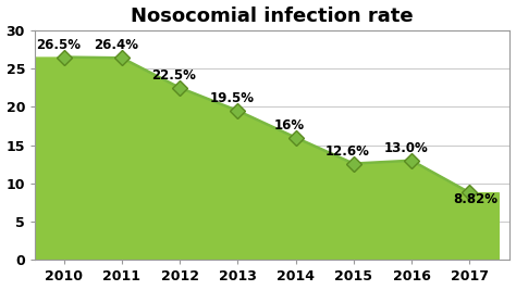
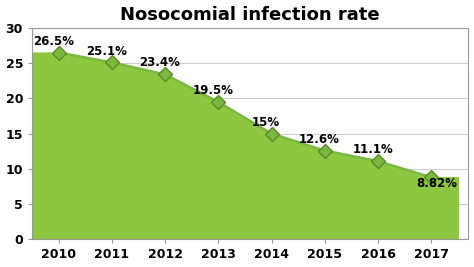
2011: 26.4% -> 25.1%
2012: 22.5% -> 23.4%
2014: 16% -> 15%
2016: 13.0% -> 11.1%
